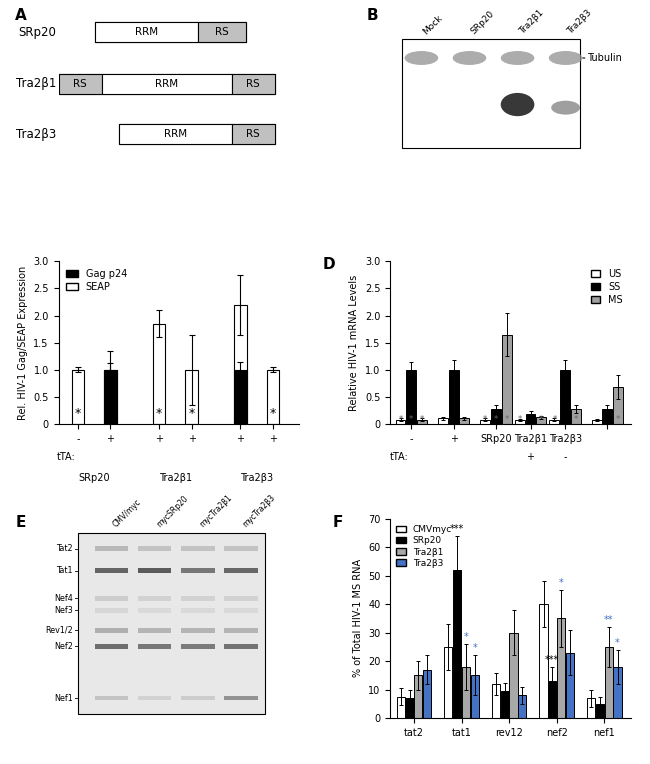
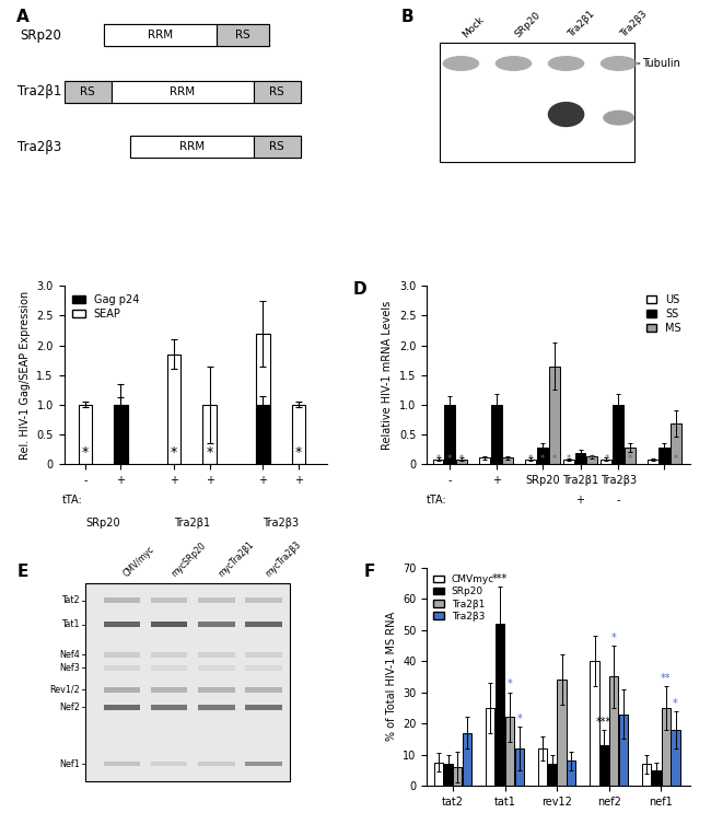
Tra2β1/tat2: 15 -> 6
Tra2β1/tat1: 18 -> 22
Tra2β3/tat1: 15 -> 12
SRp20/rev12: 9.5 -> 7.0
Tra2β1/rev12: 30 -> 34
